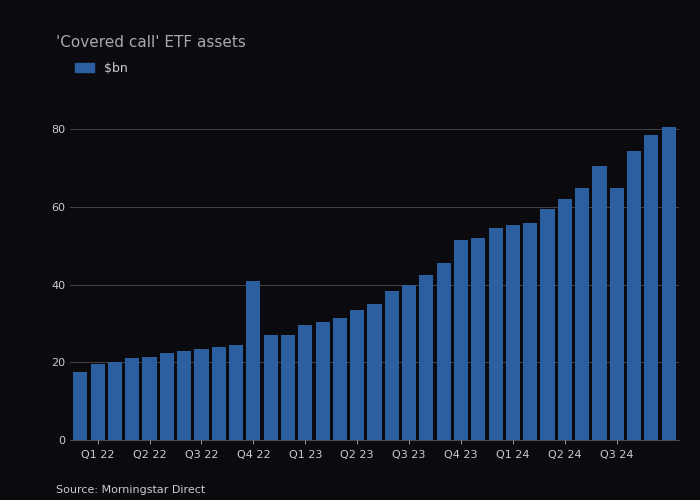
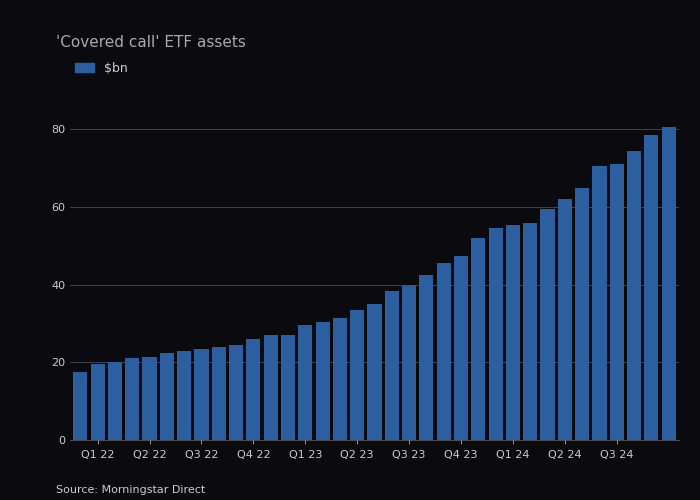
Q4 22: 41.0 -> 26.0
Q4 23: 51.5 -> 47.5
Q3 24: 65.0 -> 71.0
